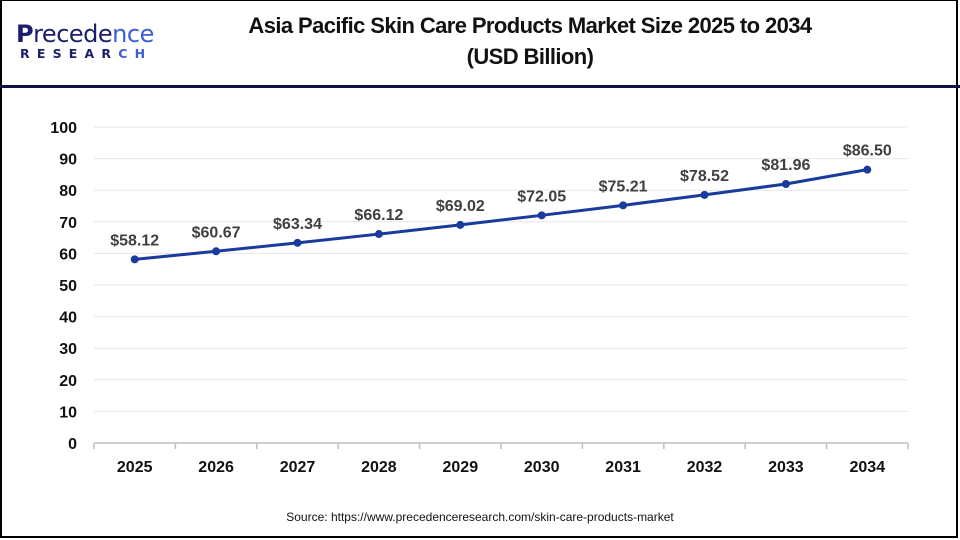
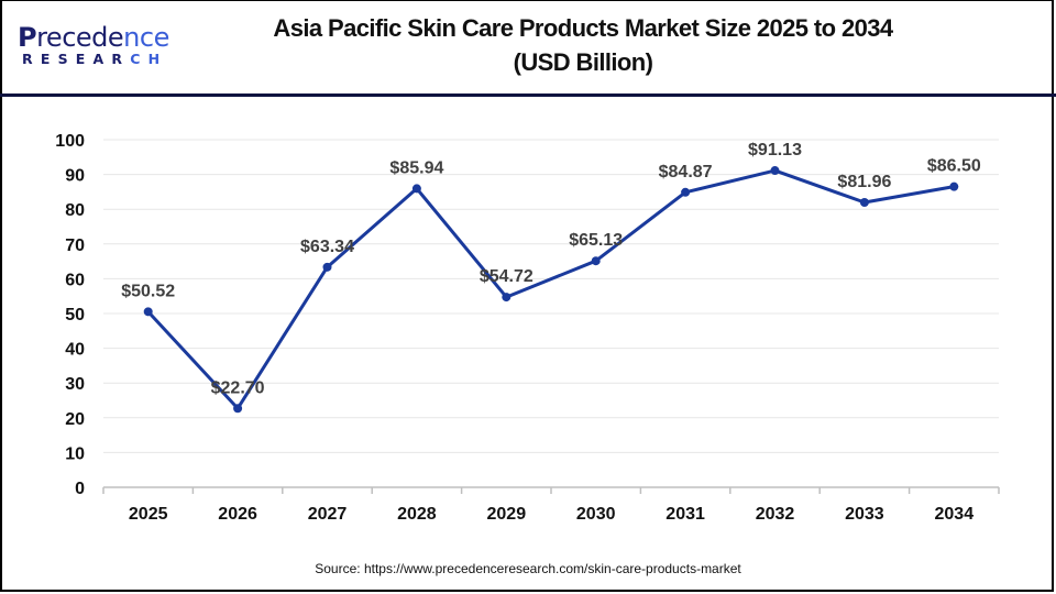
2025: $58.12 -> $50.52
2026: $60.67 -> $22.70
2028: $66.12 -> $85.94
2029: $69.02 -> $54.72
2030: $72.05 -> $65.13
2031: $75.21 -> $84.87
2032: $78.52 -> $91.13
